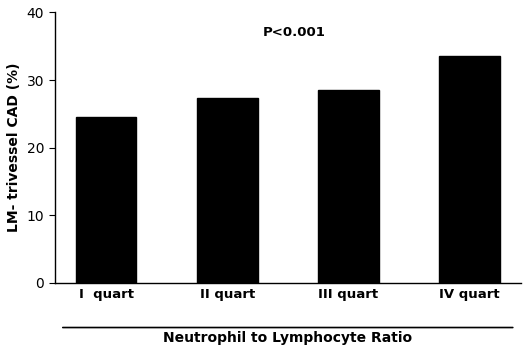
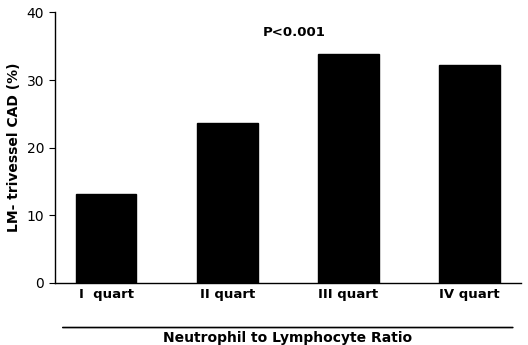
I quart: 24.5 -> 13.2
II quart: 27.3 -> 23.6
III quart: 28.5 -> 33.8
IV quart: 33.5 -> 32.2
